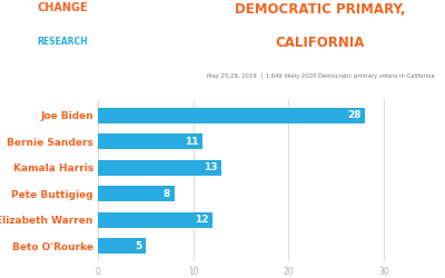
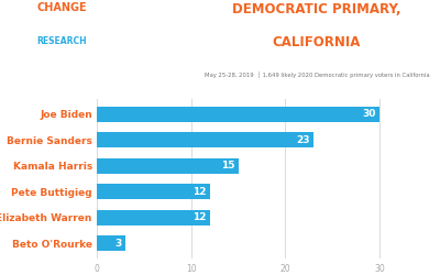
Joe Biden: 28 -> 30
Bernie Sanders: 11 -> 23
Kamala Harris: 13 -> 15
Pete Buttigieg: 8 -> 12
Beto O'Rourke: 5 -> 3
